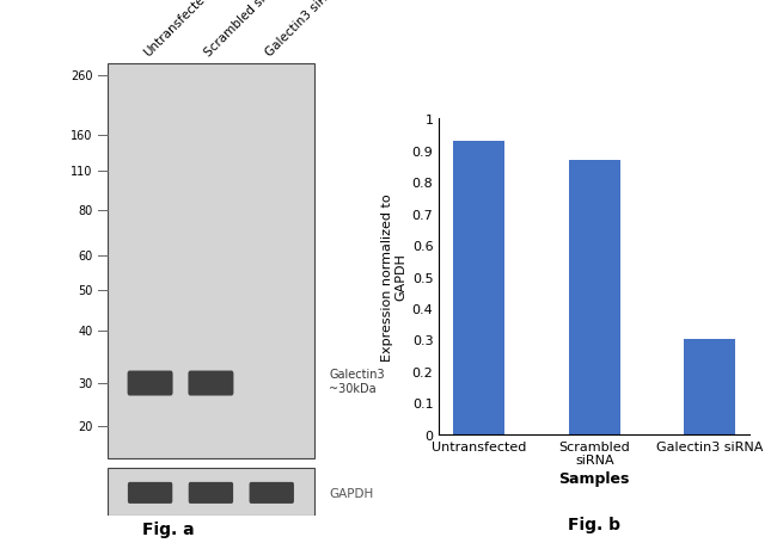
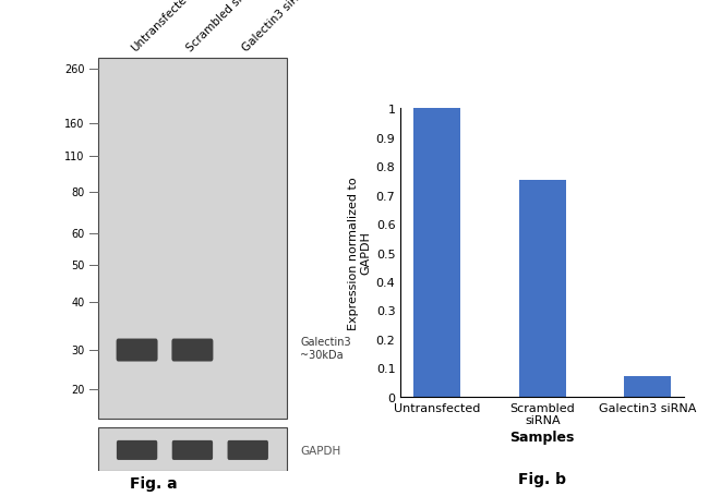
Untransfected: 0.93 -> 1.00
Scrambled siRNA: 0.87 -> 0.75
Galectin3 siRNA: 0.30 -> 0.07
